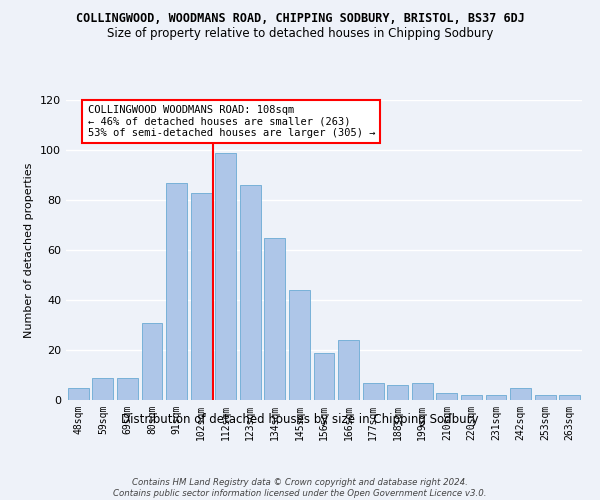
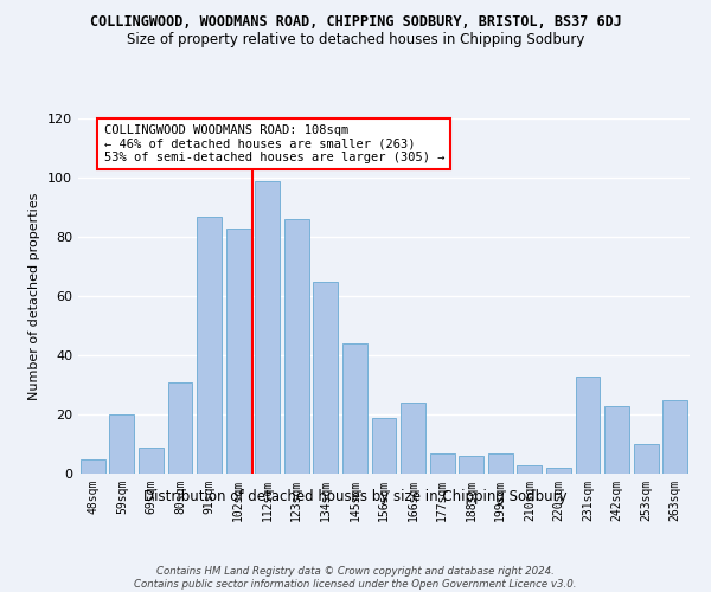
59sqm: 9 -> 20
231sqm: 2 -> 33
242sqm: 5 -> 23
253sqm: 2 -> 10
263sqm: 2 -> 25
